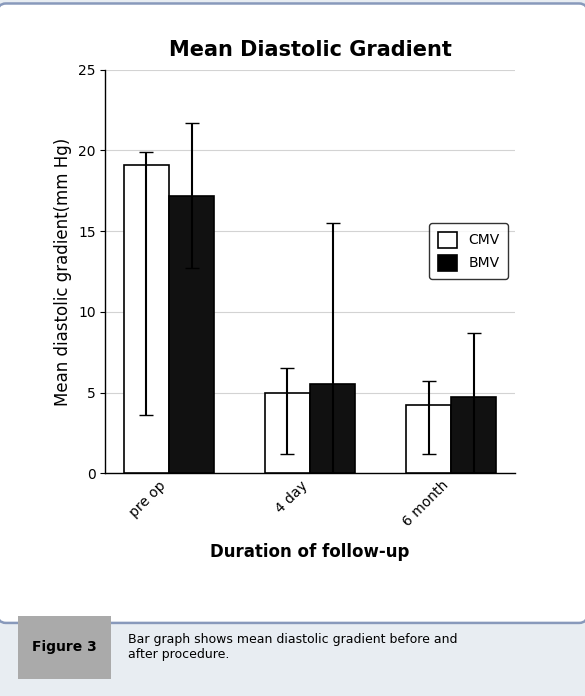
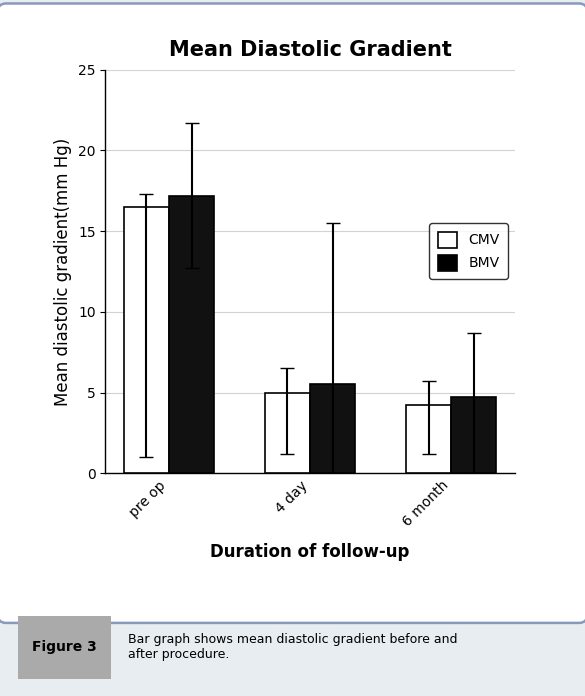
CMV/pre op: 19.1 -> 16.5
